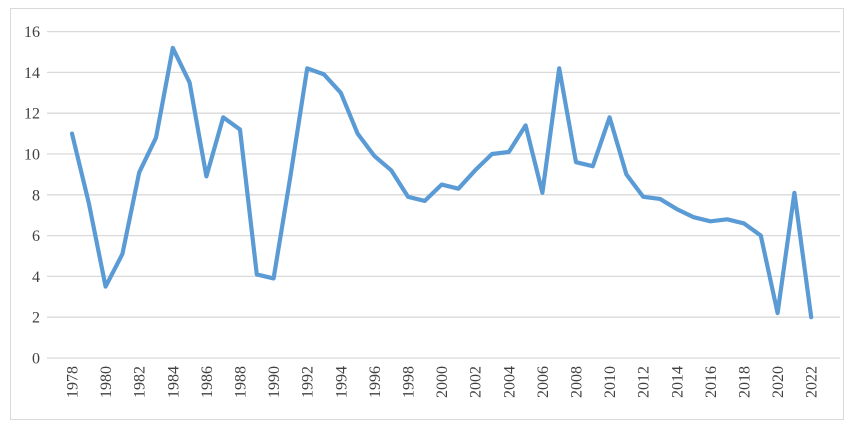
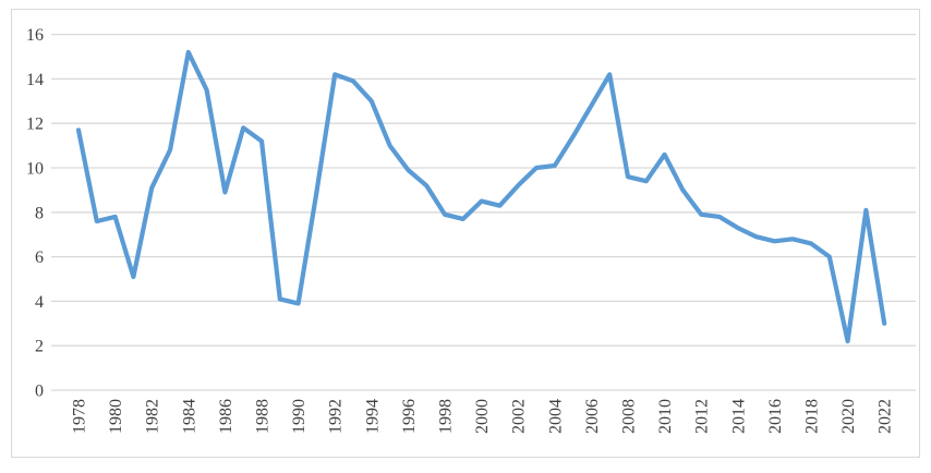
1978: 11.0 -> 11.7
1980: 3.5 -> 7.8
2006: 8.1 -> 12.8
2010: 11.8 -> 10.6
2022: 2.0 -> 3.0
